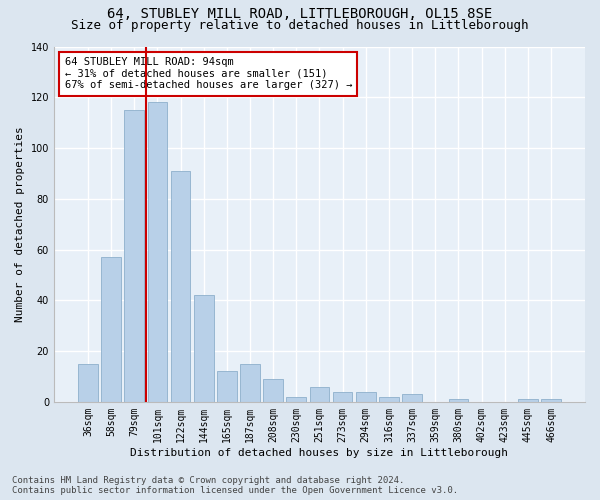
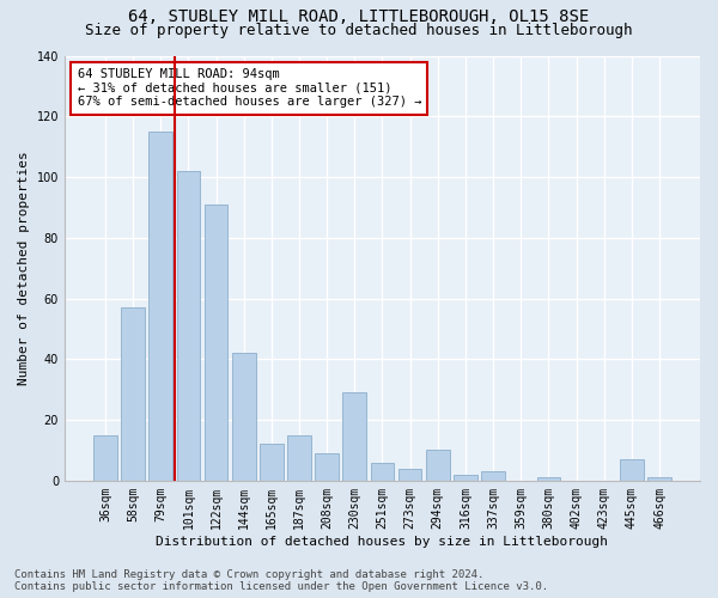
101sqm: 118 -> 102
230sqm: 2 -> 29
294sqm: 4 -> 10
445sqm: 1 -> 7
